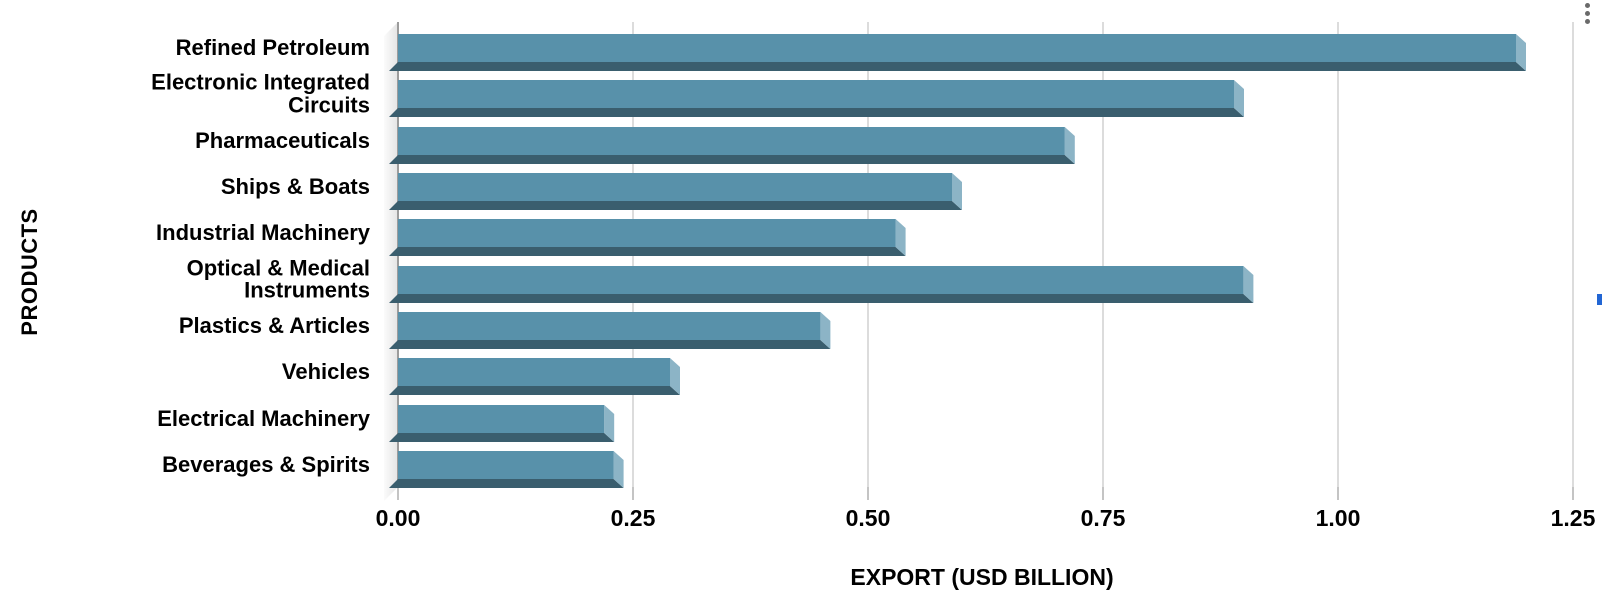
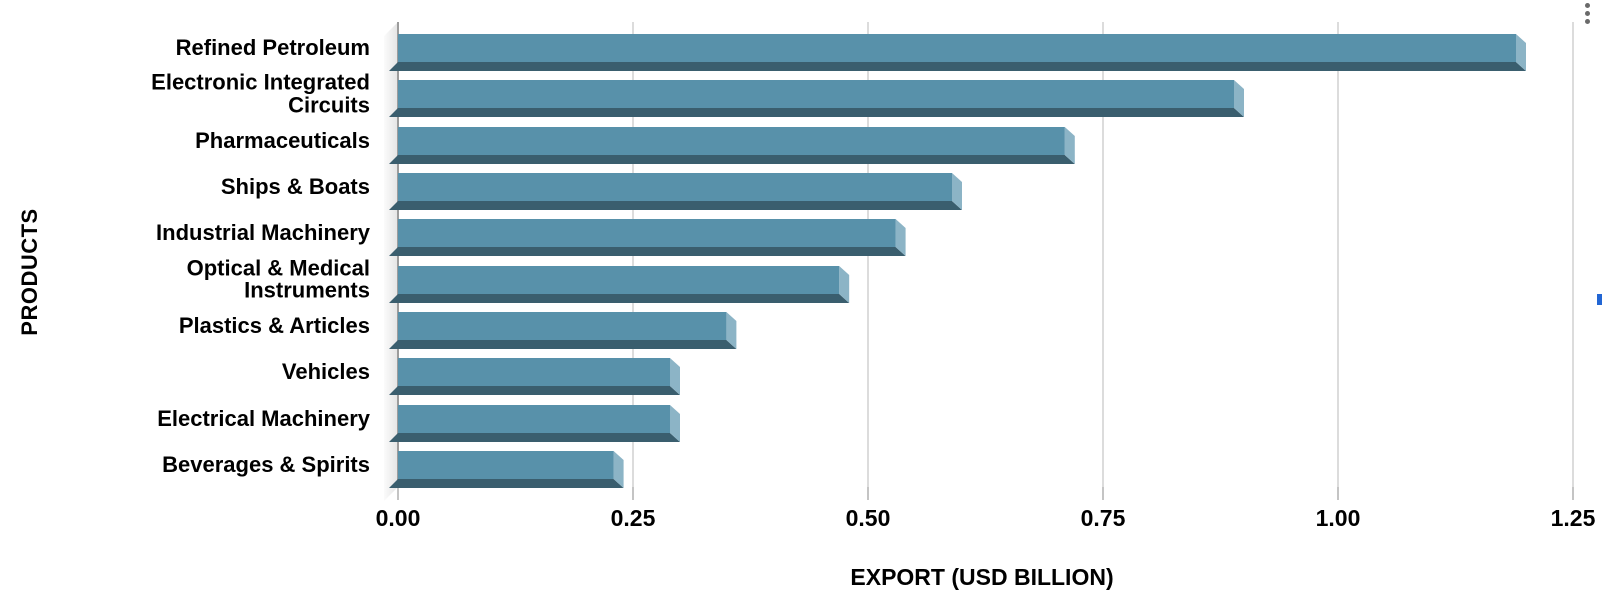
Optical & Medical Instruments: 0.91 -> 0.48
Plastics & Articles: 0.46 -> 0.36
Electrical Machinery: 0.23 -> 0.30
